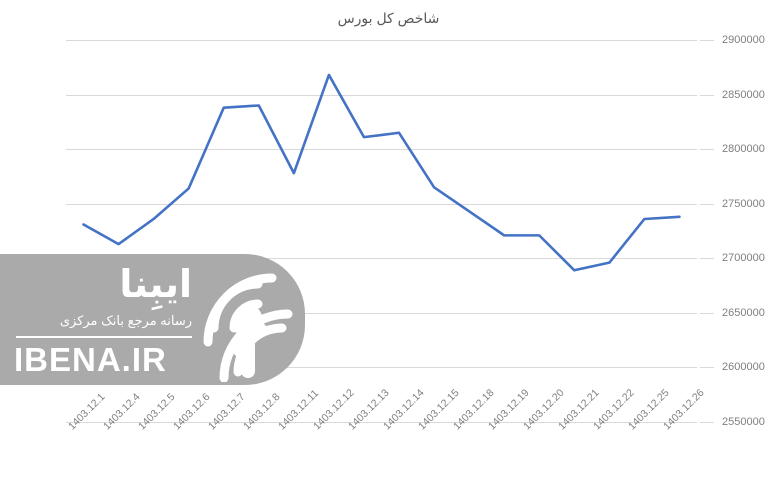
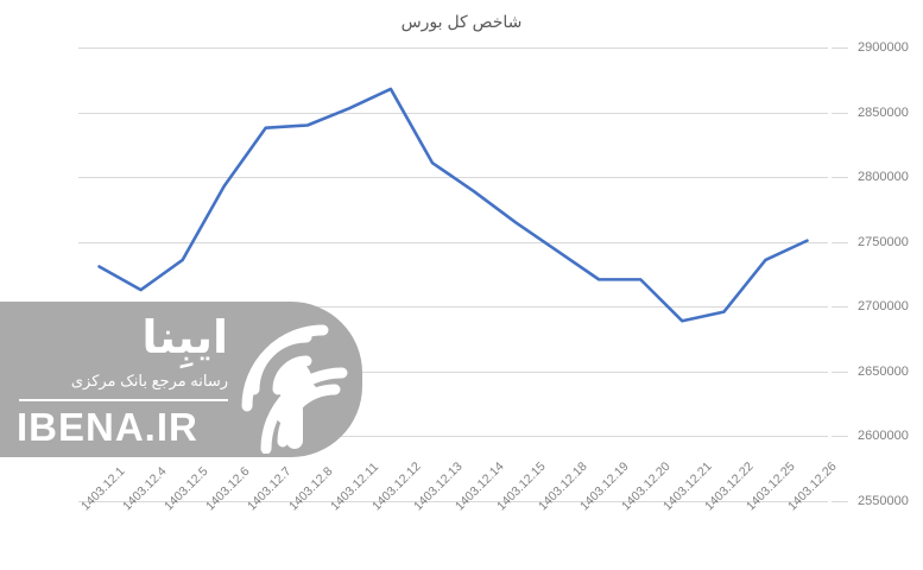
1403.12.6: 2764000 -> 2793000
1403.12.11: 2778000 -> 2853000
1403.12.14: 2815000 -> 2789000
1403.12.26: 2738000 -> 2751000
